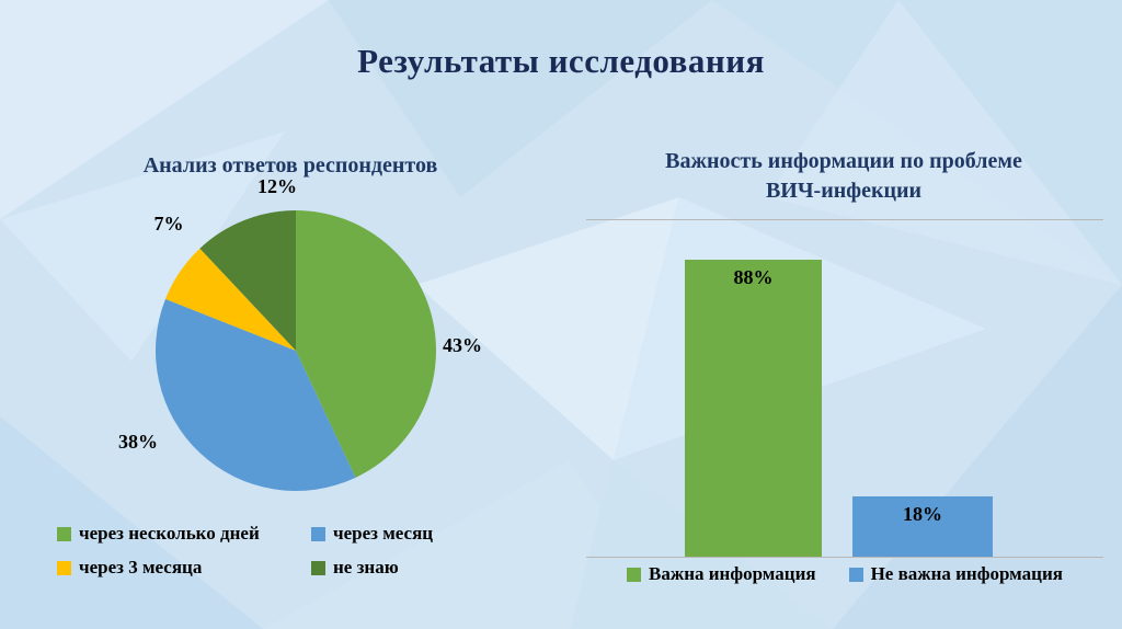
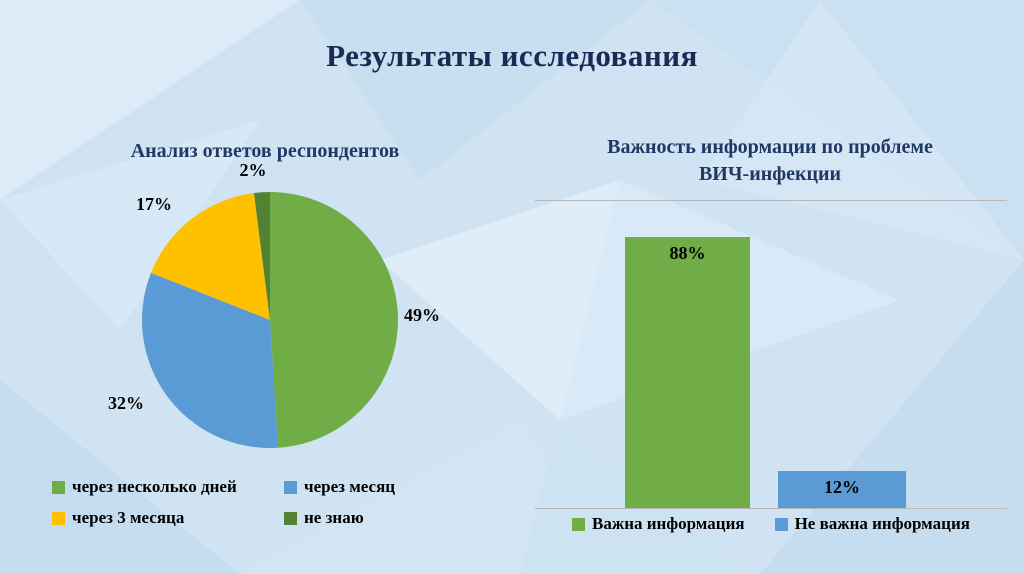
Анализ ответов респондентов/через несколько дней: 43% -> 49%
Анализ ответов респондентов/через месяц: 38% -> 32%
Анализ ответов респондентов/через 3 месяца: 7% -> 17%
Анализ ответов респондентов/не знаю: 12% -> 2%
Важность информации по проблеме ВИЧ-инфекции/Не важна информация: 18% -> 12%
